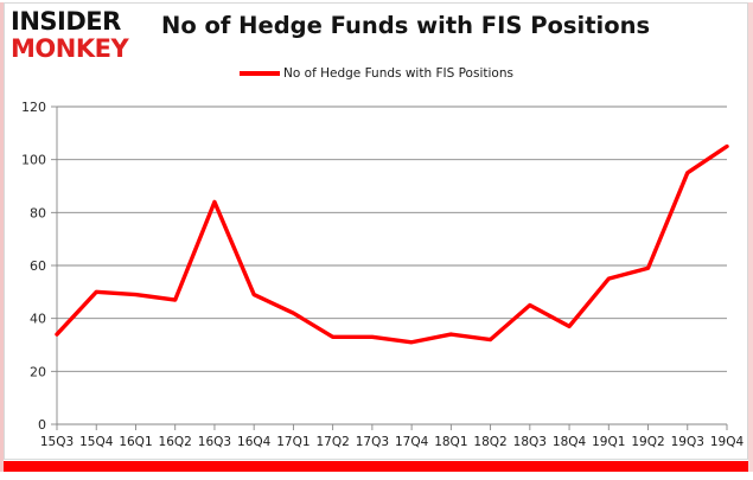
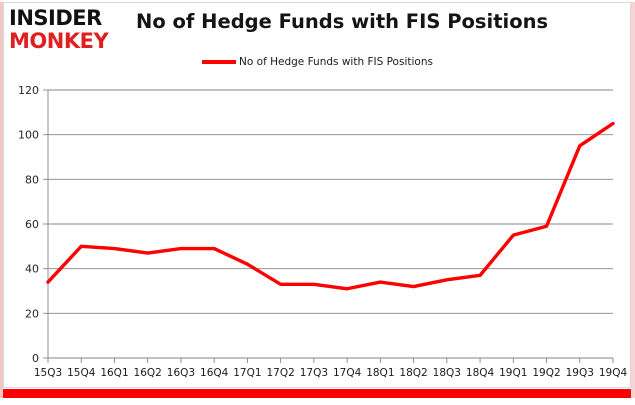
16Q3: 84 -> 49
18Q3: 45 -> 35
